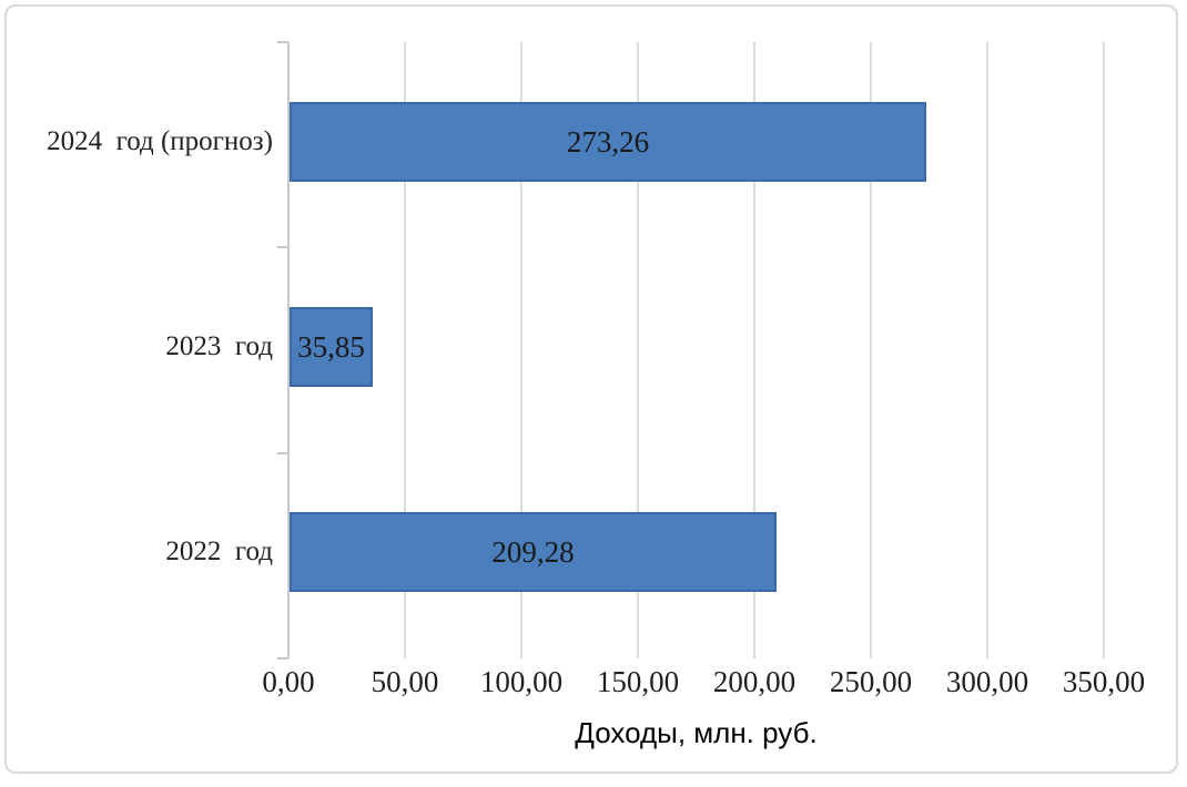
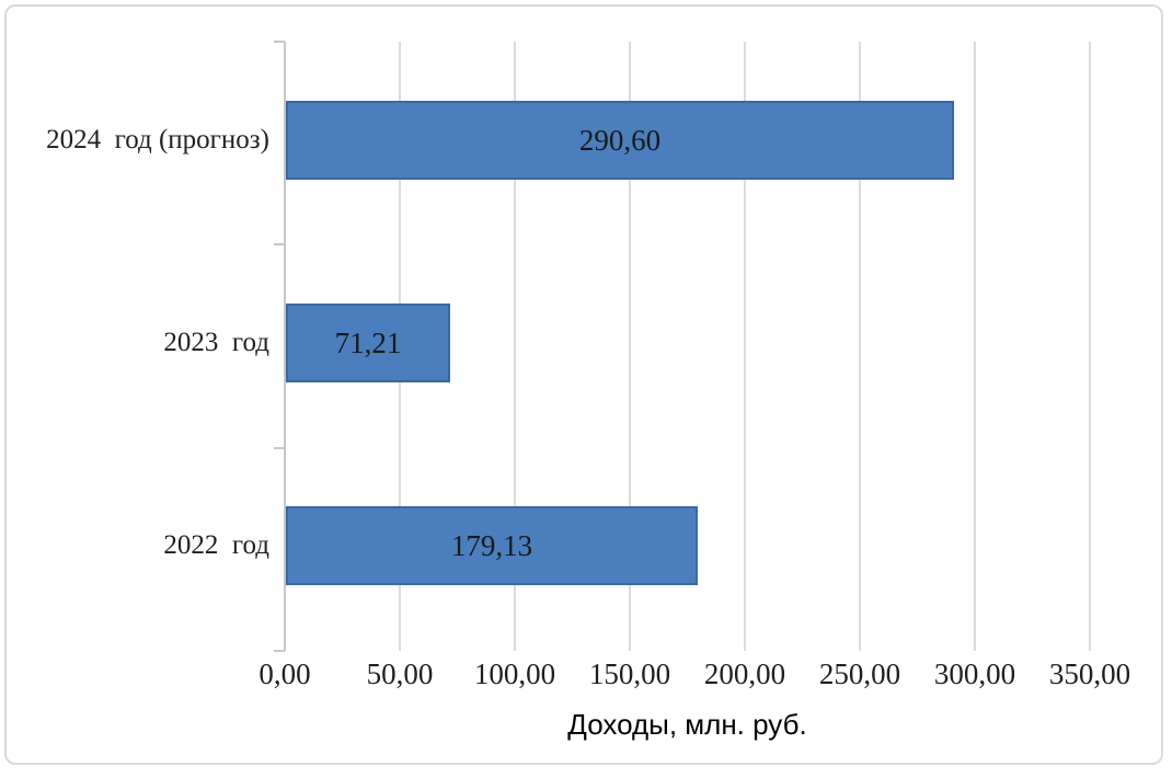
2024 год (прогноз): 273,26 -> 290,60
2023 год: 35,85 -> 71,21
2022 год: 209,28 -> 179,13
